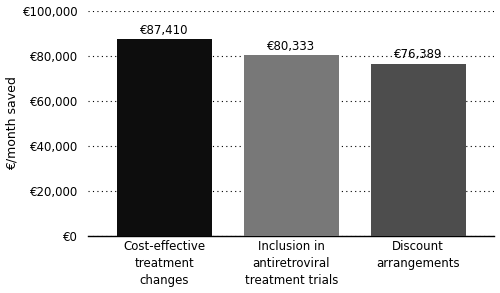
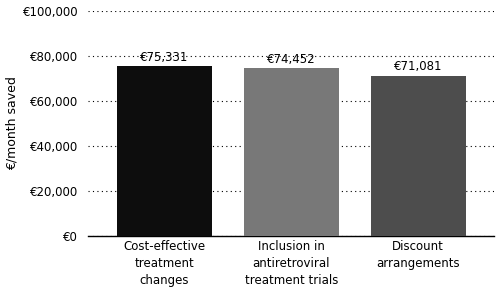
Cost-effective treatment changes: €87,410 -> €75,331
Inclusion in antiretroviral treatment trials: €80,333 -> €74,452
Discount arrangements: €76,389 -> €71,081
